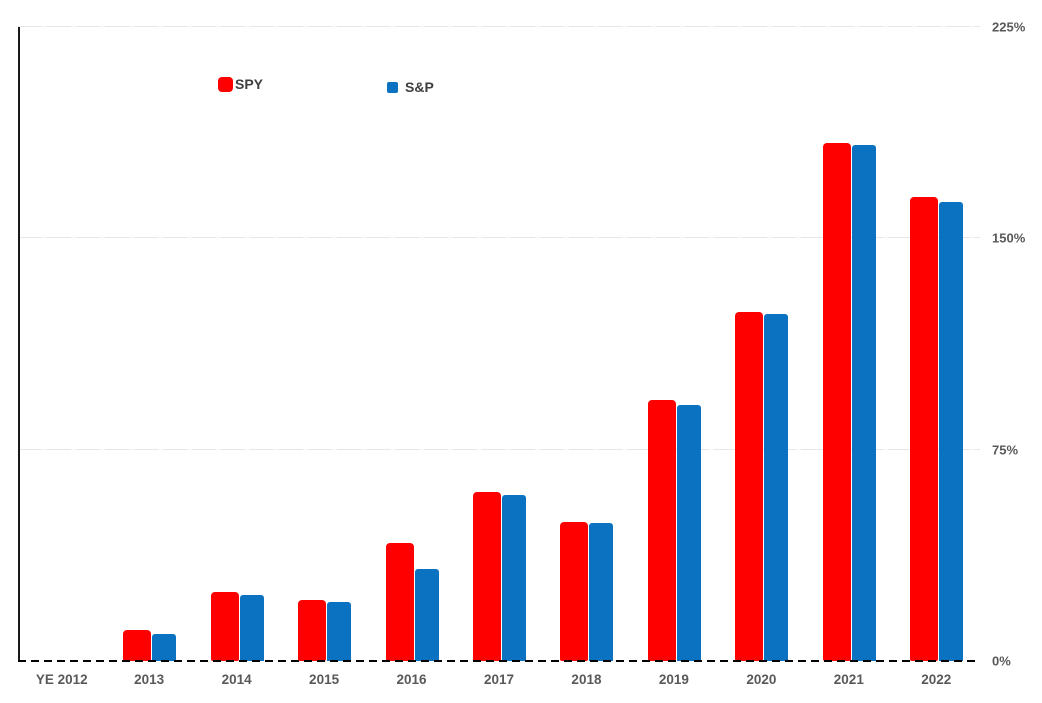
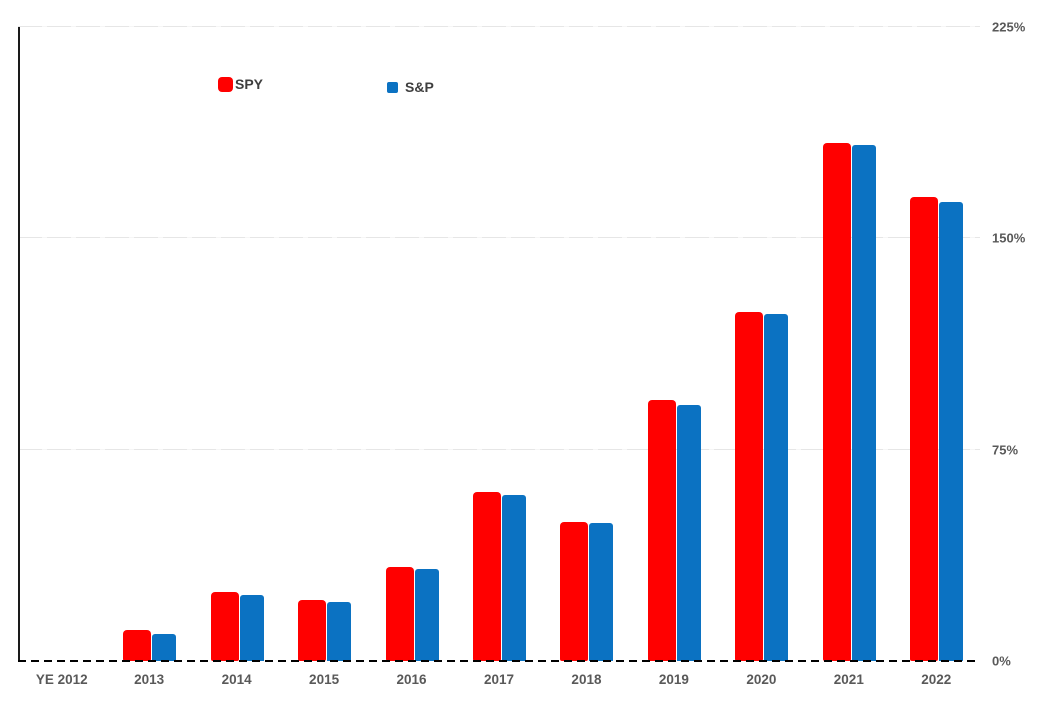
SPY/2016: 42% -> 34%
